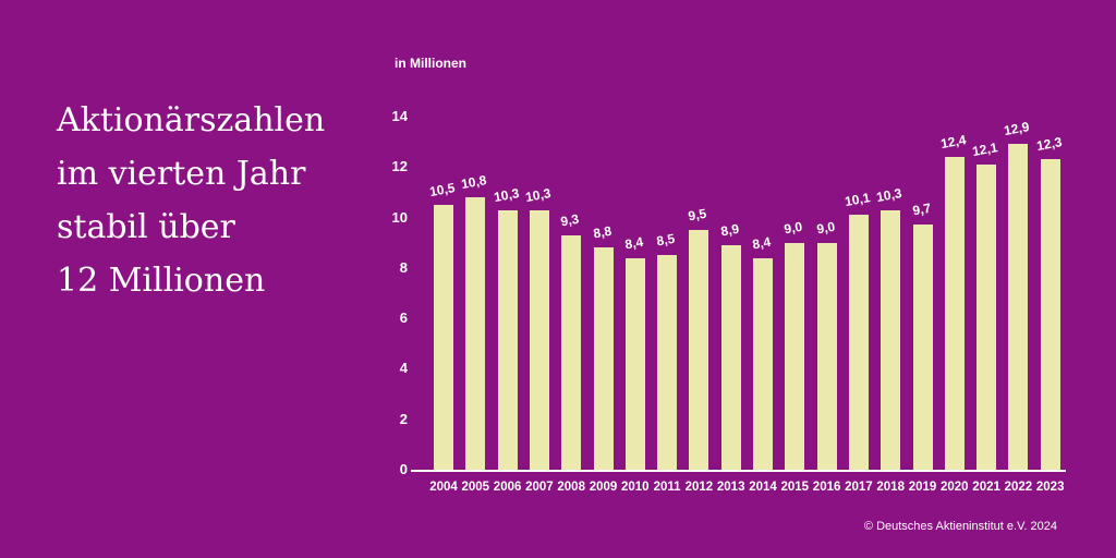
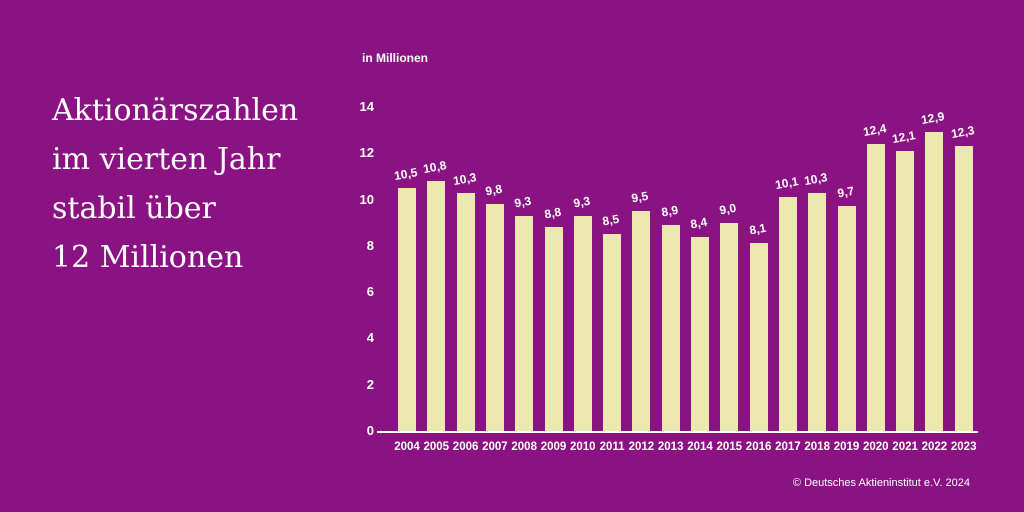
2007: 10,3 -> 9,8
2010: 8,4 -> 9,3
2016: 9,0 -> 8,1
